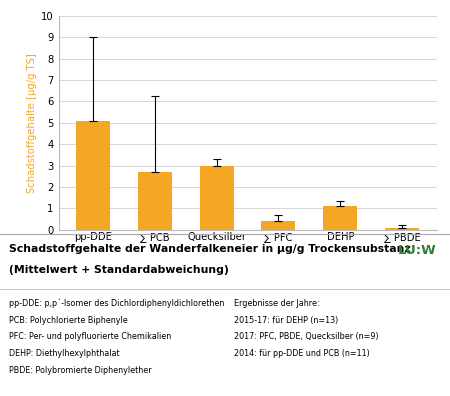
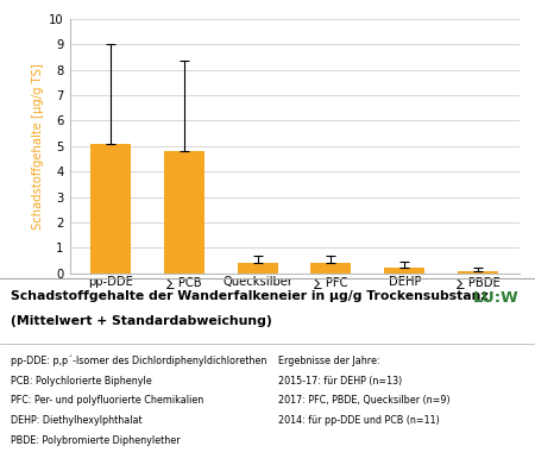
∑ PCB: 2.7 -> 4.8
Quecksilber: 3.0 -> 0.4
DEHP: 1.1 -> 0.2
